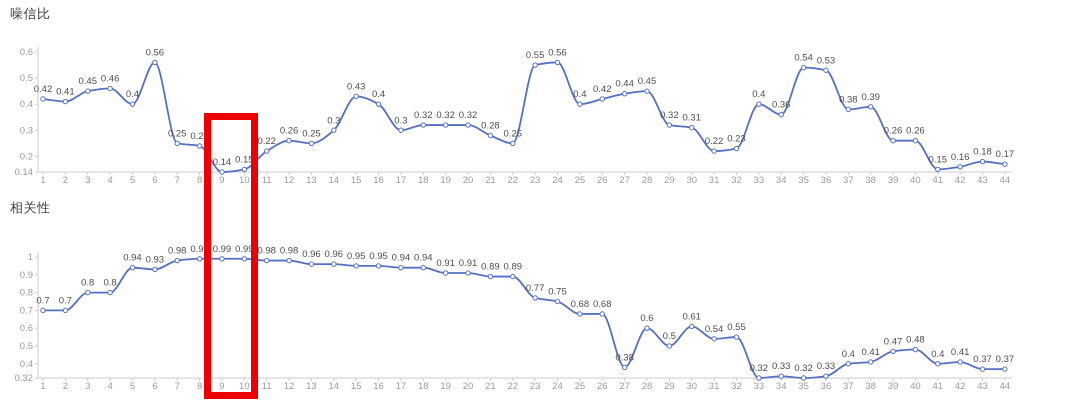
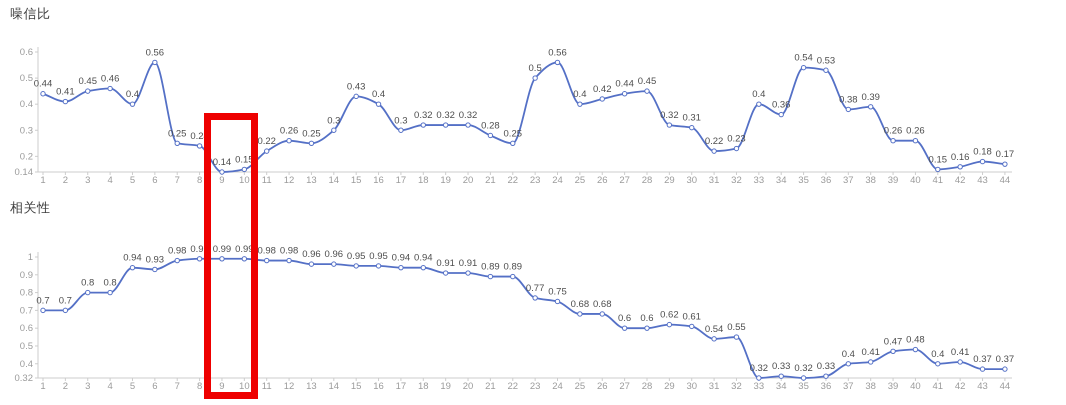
噪信比/1: 0.42 -> 0.44
噪信比/23: 0.55 -> 0.5
相关性/27: 0.38 -> 0.6
相关性/29: 0.5 -> 0.62
